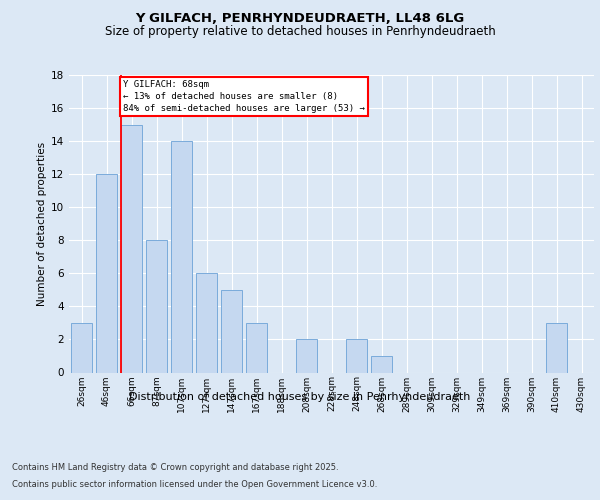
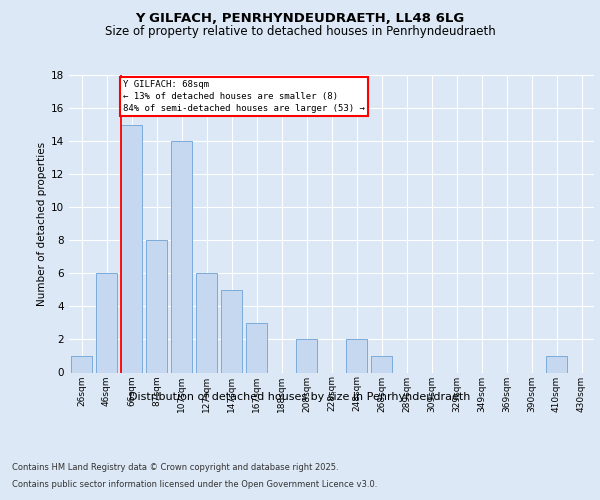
26sqm: 3 -> 1
46sqm: 12 -> 6
410sqm: 3 -> 1
